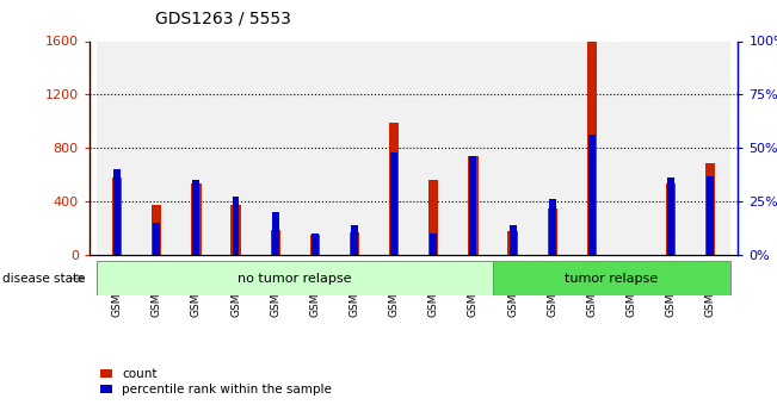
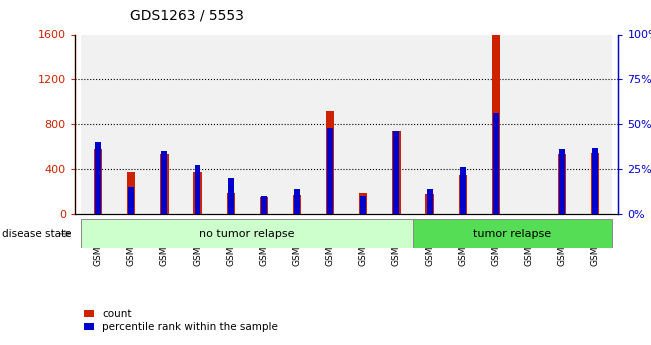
count/GSM50509: 990 -> 920
count/GSM50511: 560 -> 180
count/GSM50515: 690 -> 540
